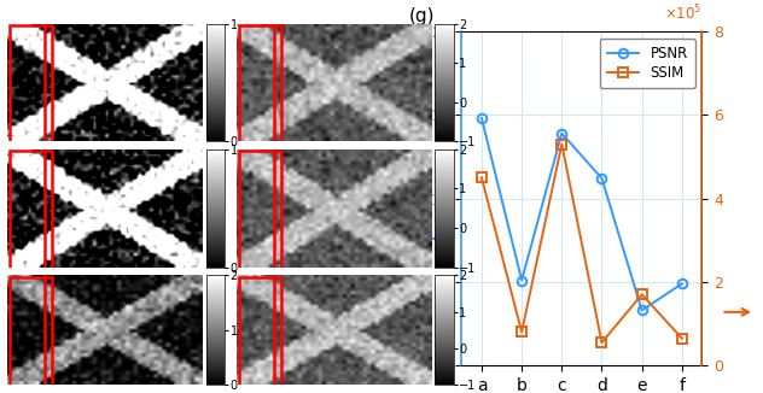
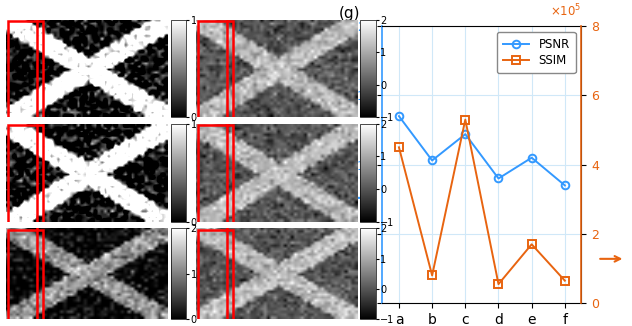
PSNR/a: 14.8 -> 13.5
PSNR/b: 5.1 -> 10.3
PSNR/c: 13.9 -> 12.2
PSNR/d: 11.2 -> 9.0
PSNR/e: 3.3 -> 10.5
PSNR/f: 4.9 -> 8.5
